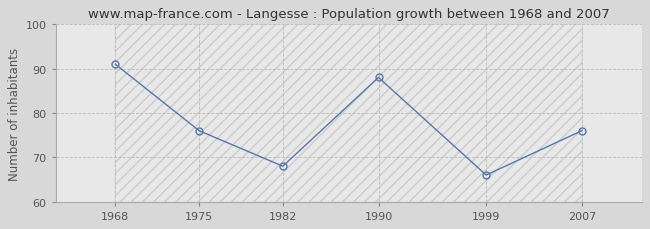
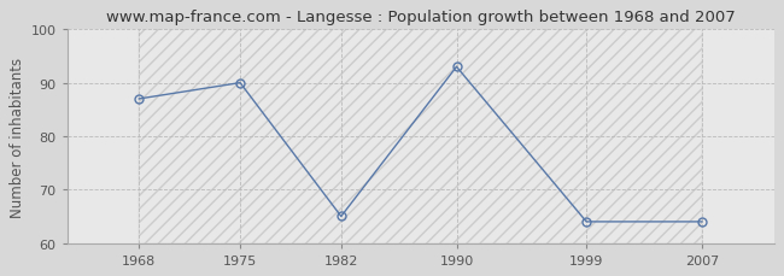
1968: 91 -> 87
1975: 76 -> 90
1982: 68 -> 65
1990: 88 -> 93
1999: 66 -> 64
2007: 76 -> 64
